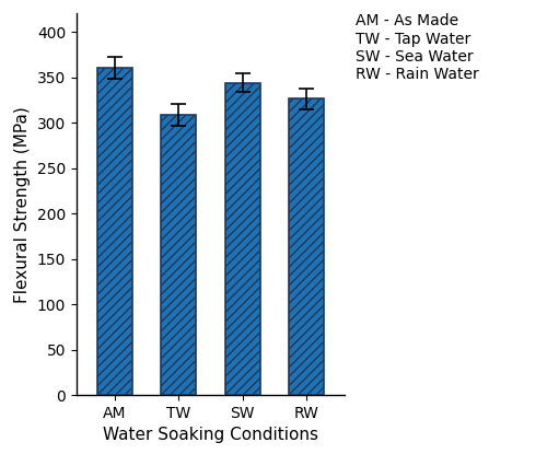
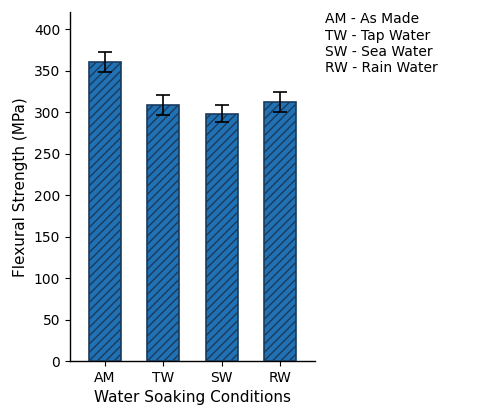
SW: 344 -> 298
RW: 326 -> 312
